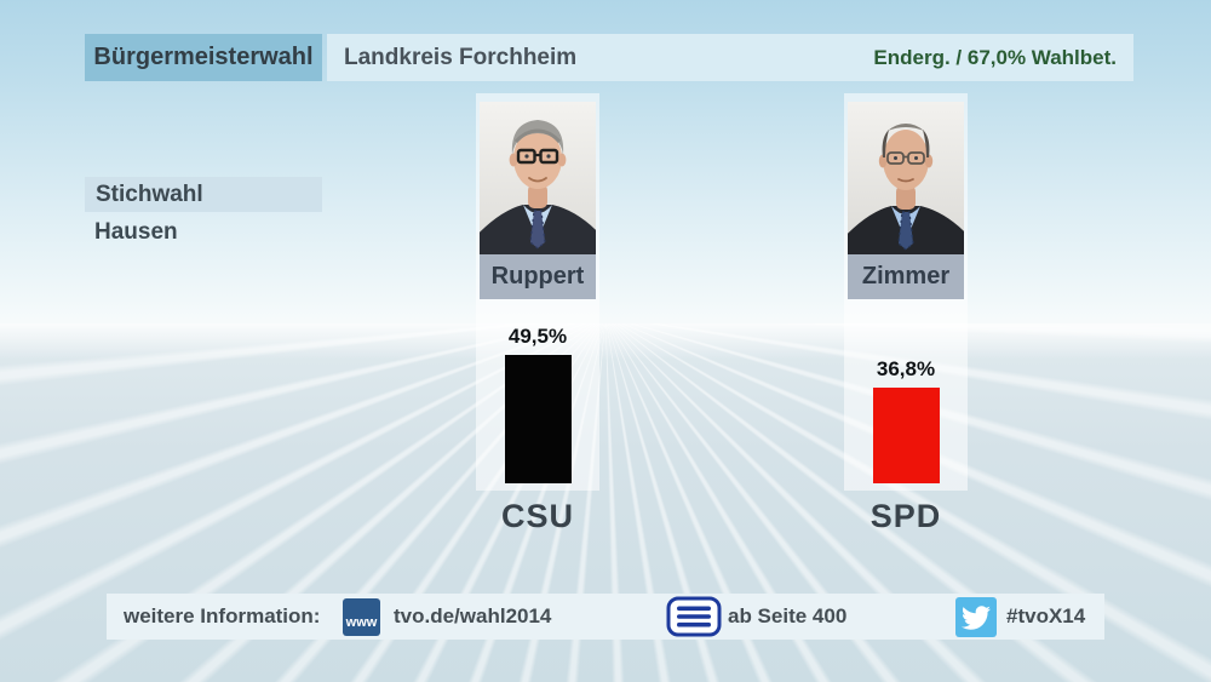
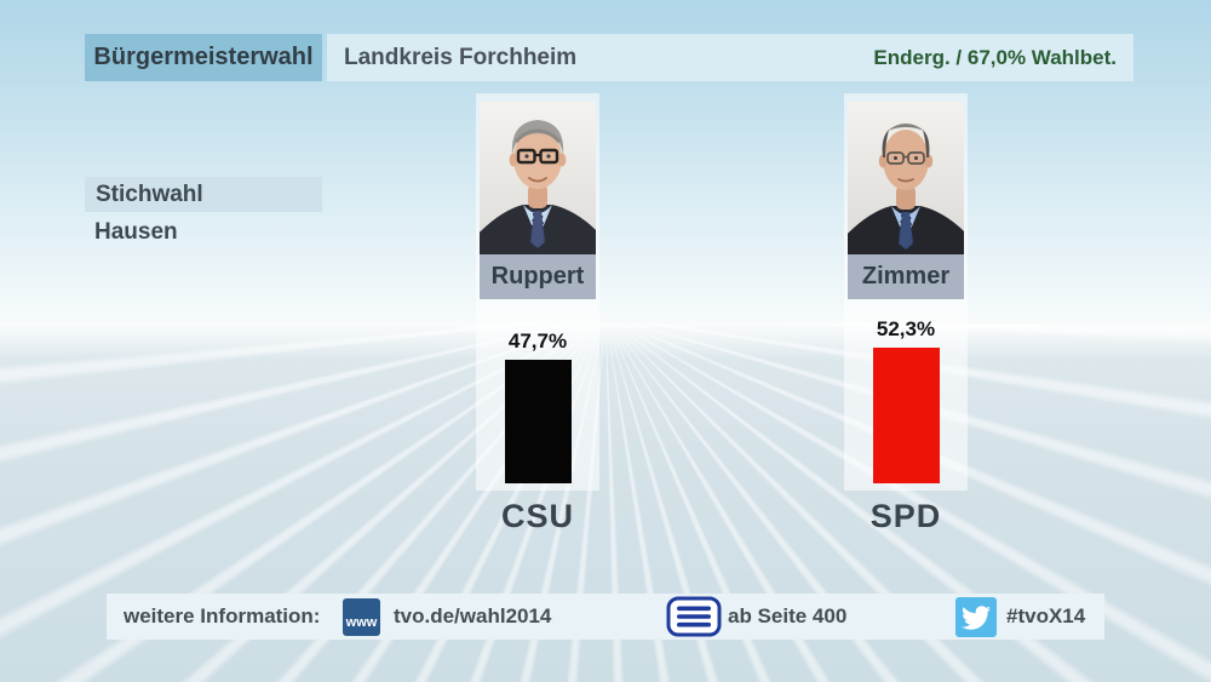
CSU: 49,5% -> 47,7%
SPD: 36,8% -> 52,3%
